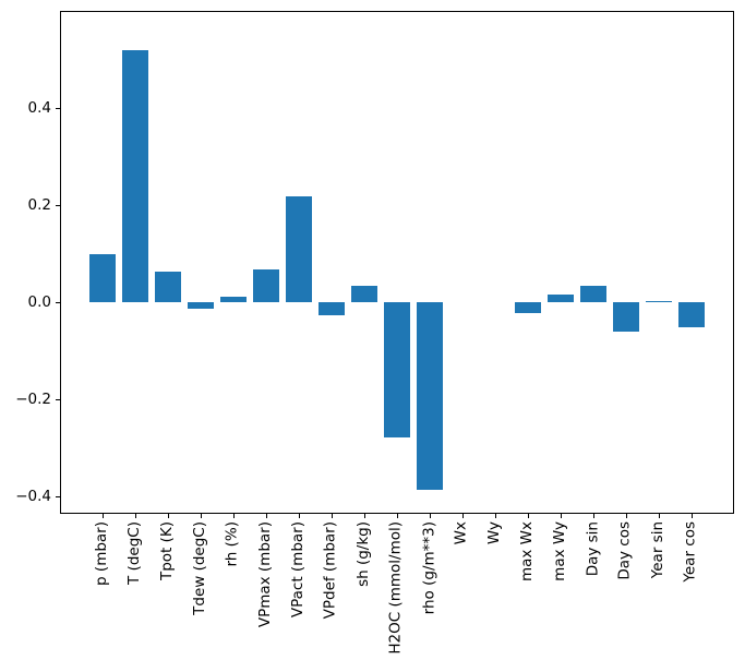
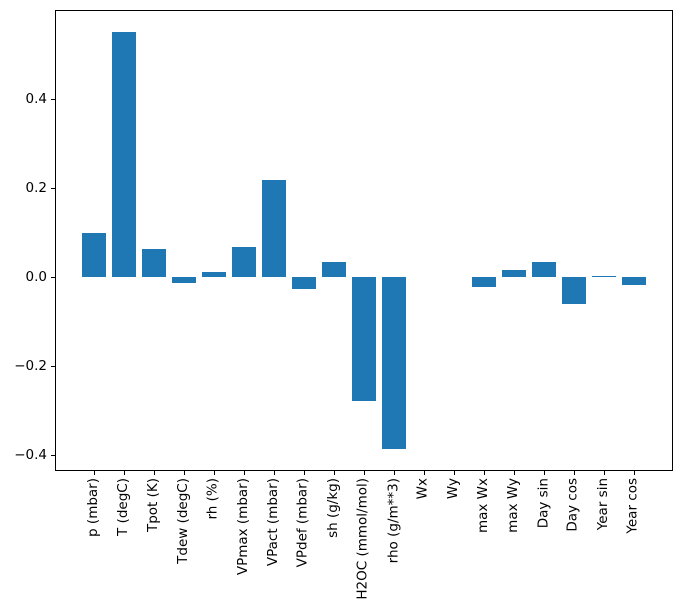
T (degC): 0.52 -> 0.55
Year cos: -0.05 -> -0.02
